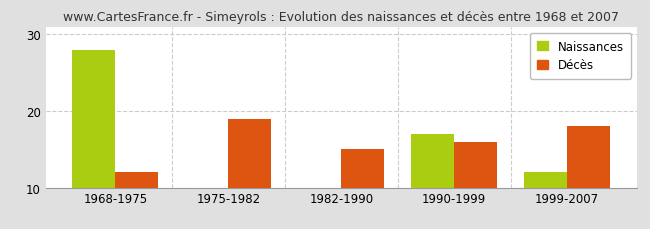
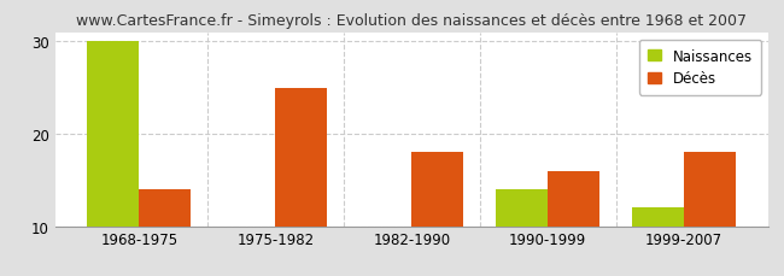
Naissances/1968-1975: 28.0 -> 30.0
Décès/1968-1975: 12 -> 14
Décès/1975-1982: 19 -> 25
Décès/1982-1990: 15 -> 18
Naissances/1990-1999: 17.0 -> 14.0
